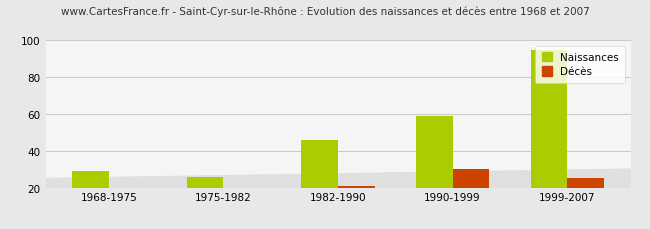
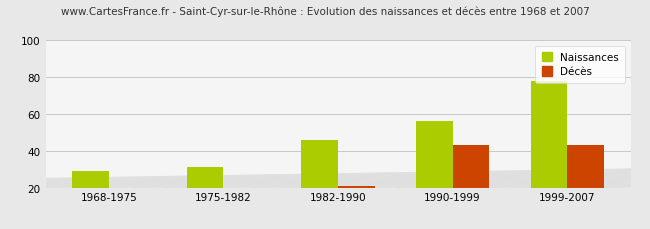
Naissances/1975-1982: 26 -> 31
Naissances/1990-1999: 59 -> 56
Décès/1990-1999: 30 -> 43
Naissances/1999-2007: 95 -> 78
Décès/1999-2007: 25 -> 43
